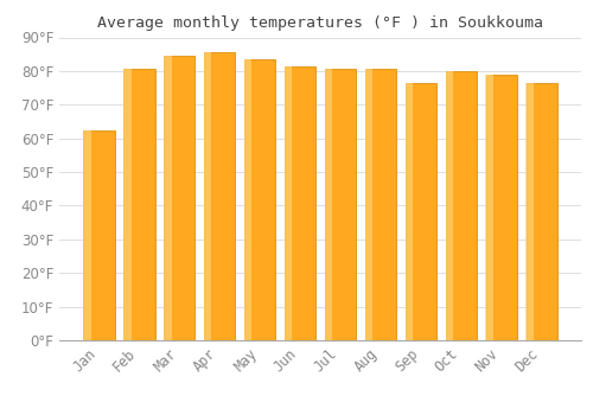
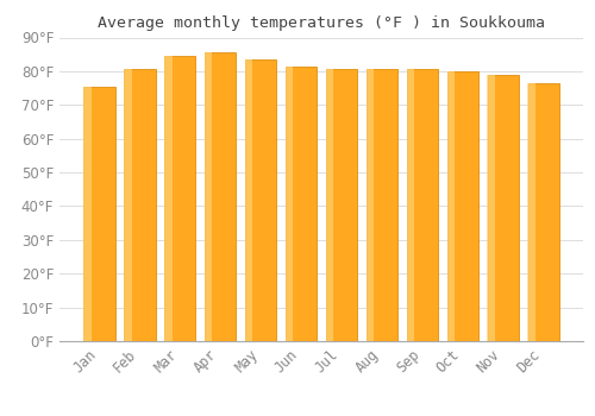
Jan: 62.5°F -> 75.5°F
Sep: 76.5°F -> 80.5°F
